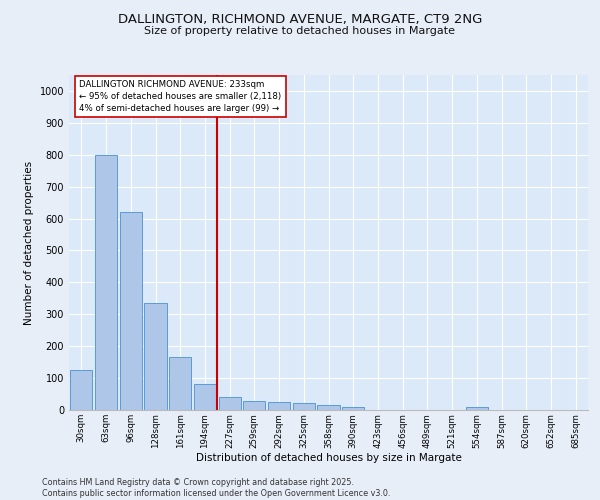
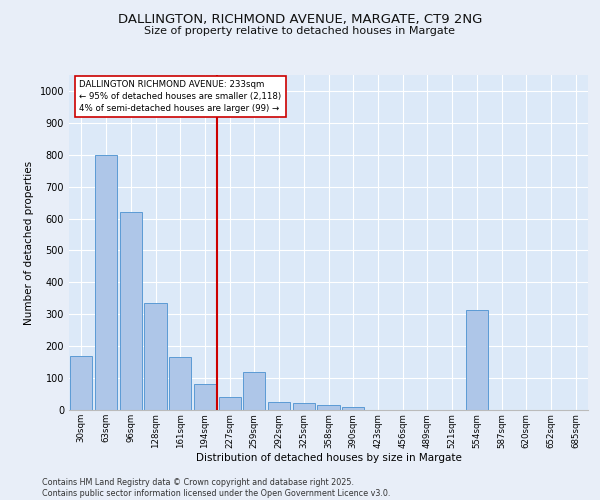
30sqm: 125 -> 170
259sqm: 27 -> 120
554sqm: 8 -> 315
